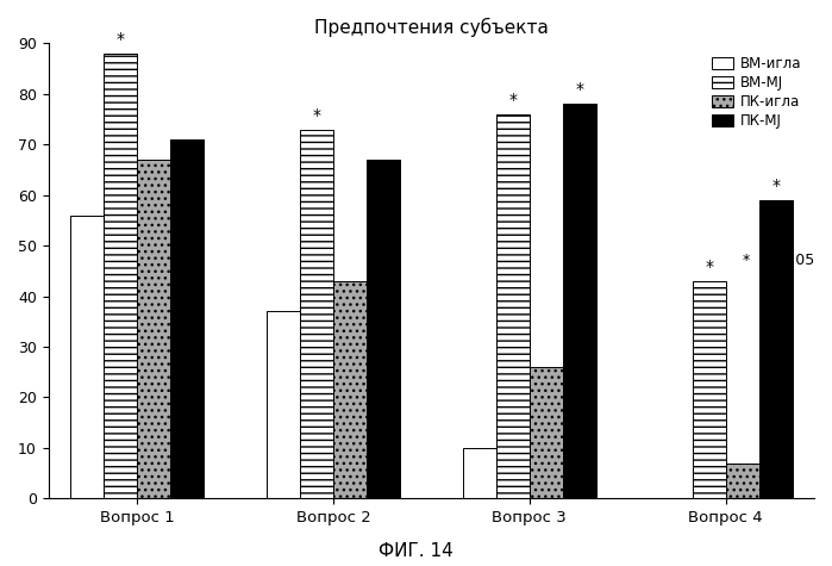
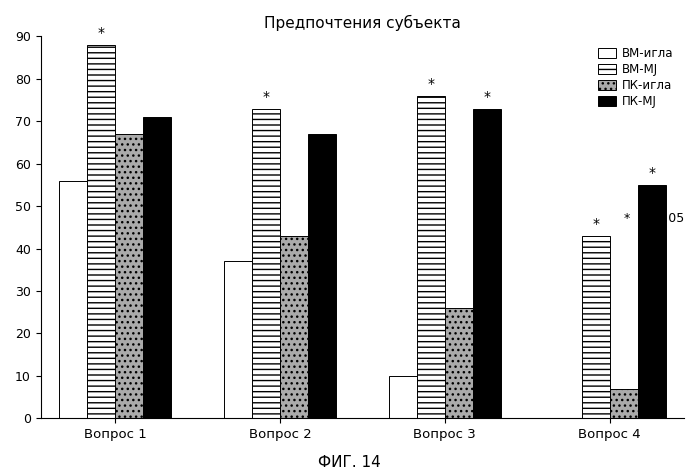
ПК-MJ/Вопрос 3: 78 -> 73
ПК-MJ/Вопрос 4: 59 -> 55
